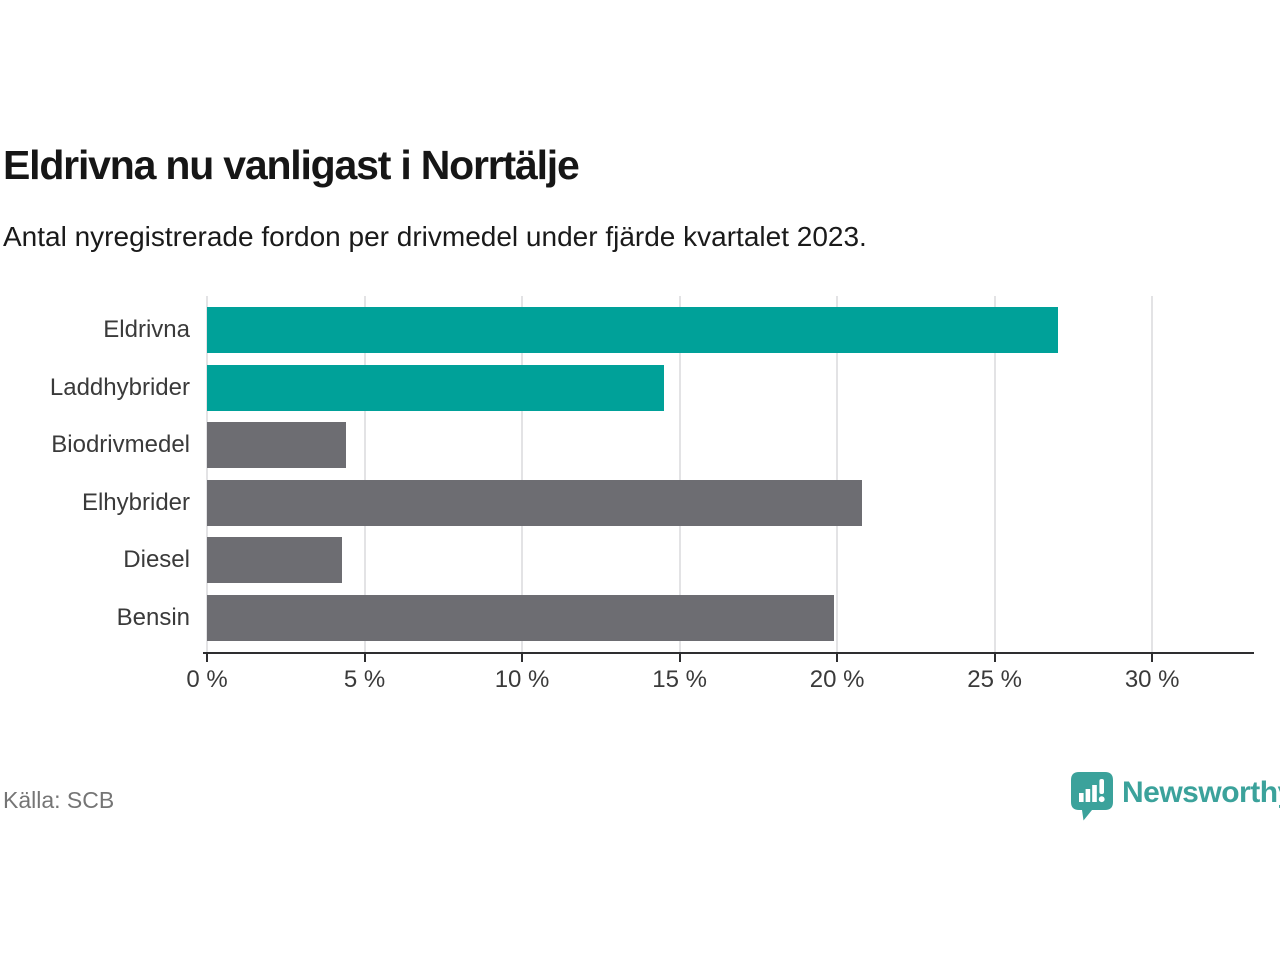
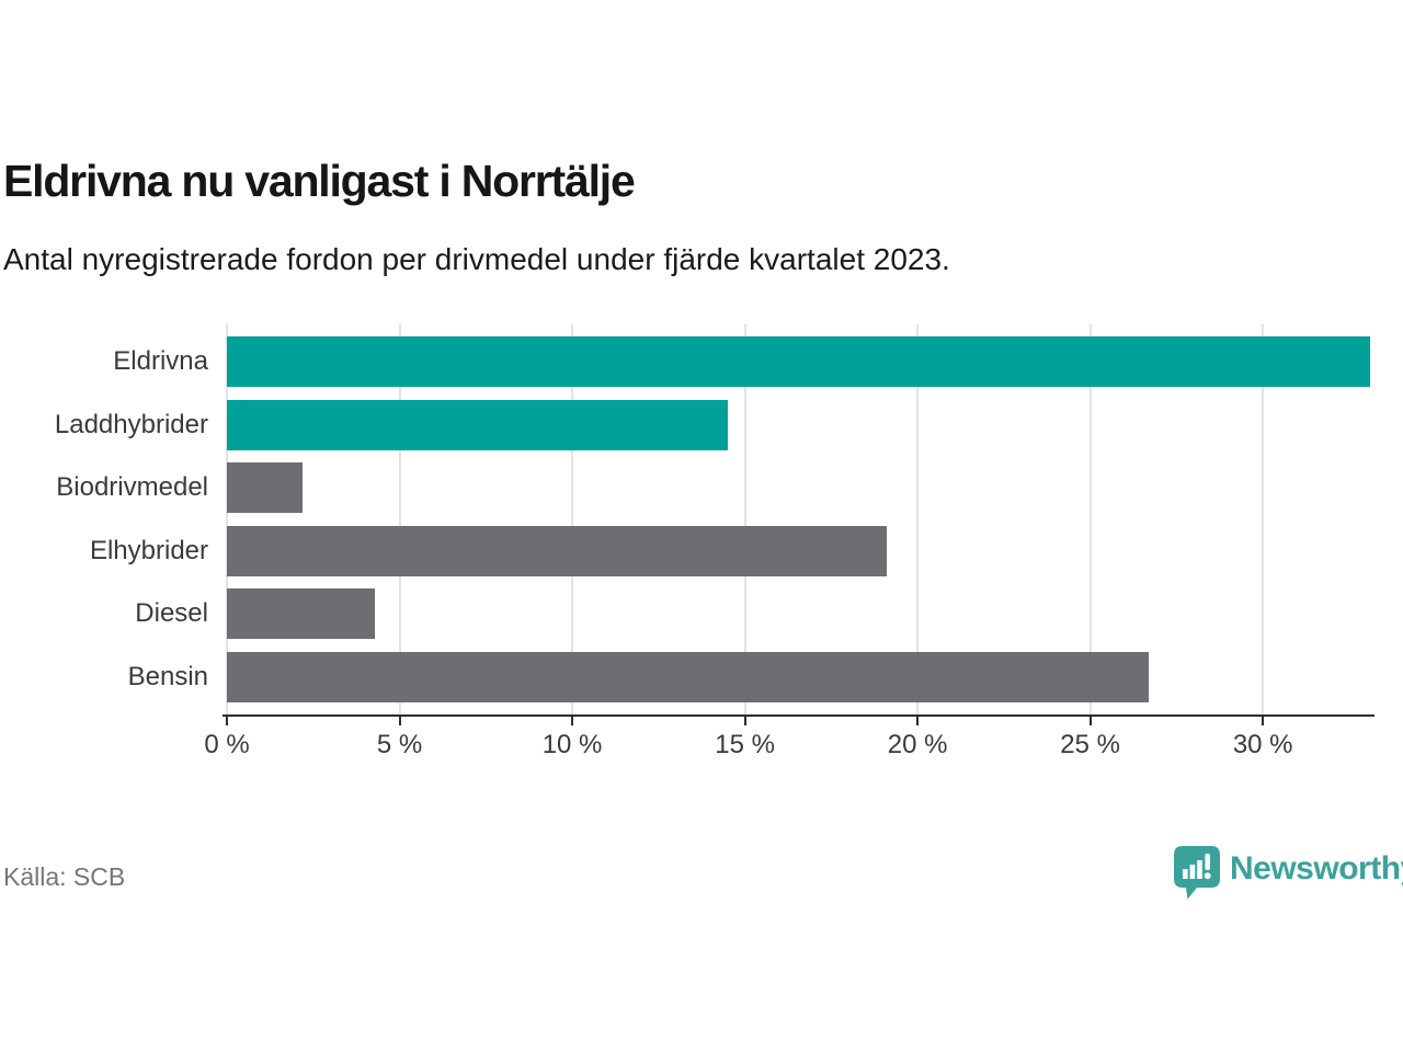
Eldrivna: 27.0% -> 33.1%
Biodrivmedel: 4.4% -> 2.2%
Elhybrider: 20.8% -> 19.1%
Bensin: 19.9% -> 26.7%
